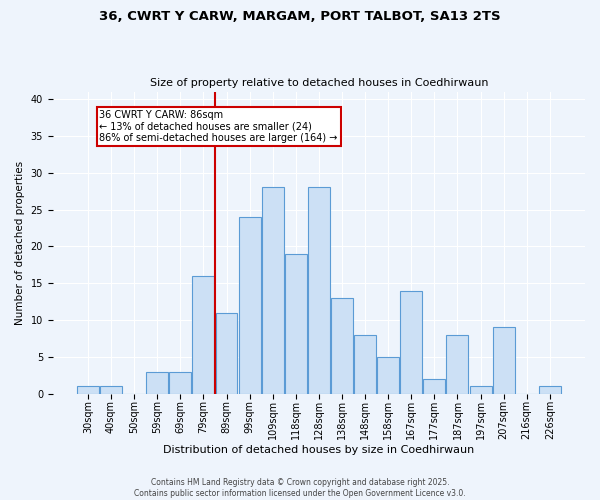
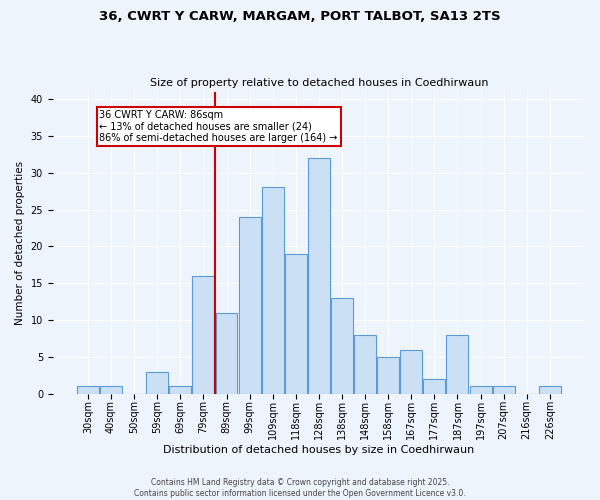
69sqm: 3 -> 1
128sqm: 28 -> 32
167sqm: 14 -> 6
207sqm: 9 -> 1
